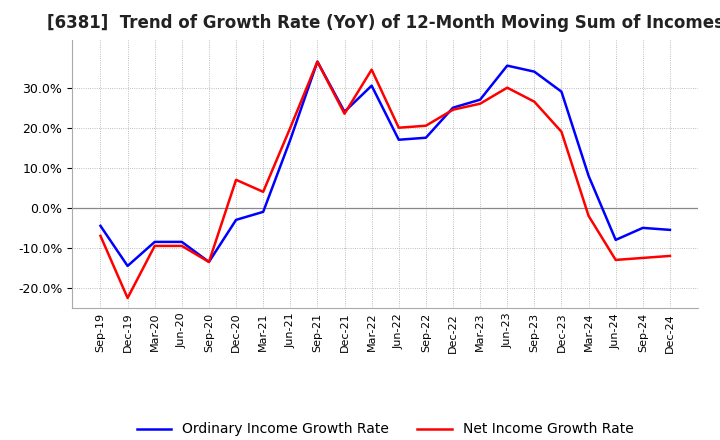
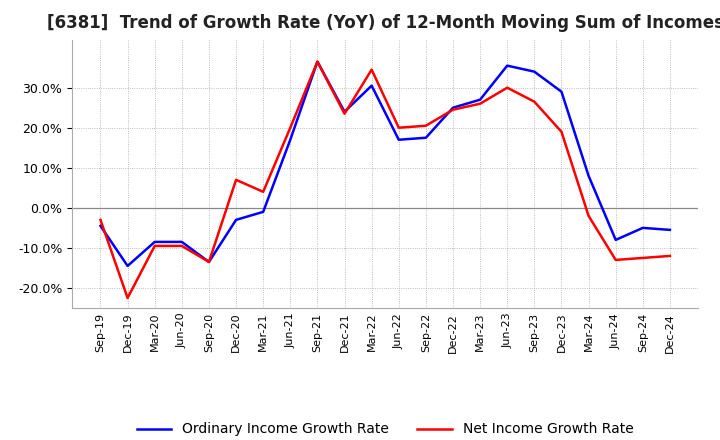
Net Income Growth Rate/Sep-19: -7.0% -> -3.0%
